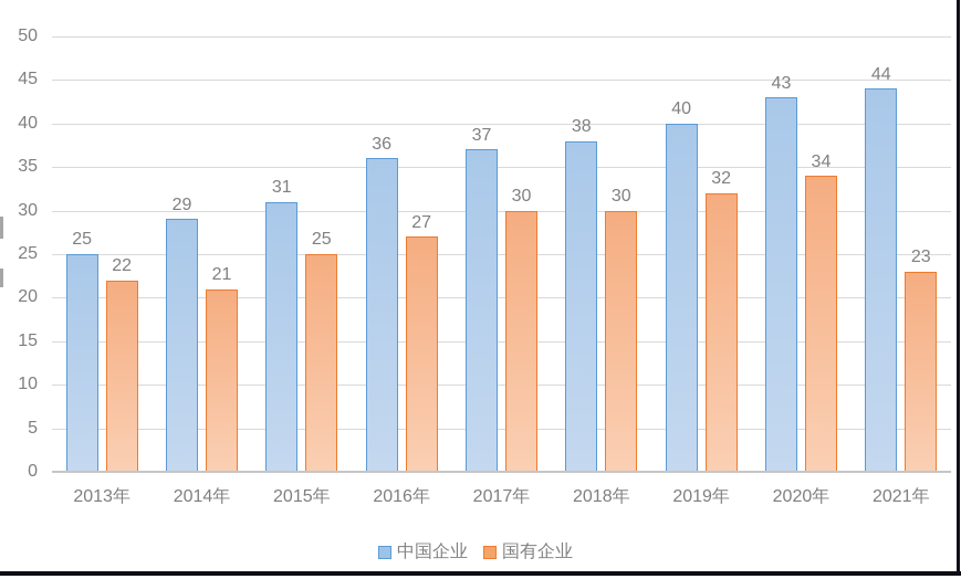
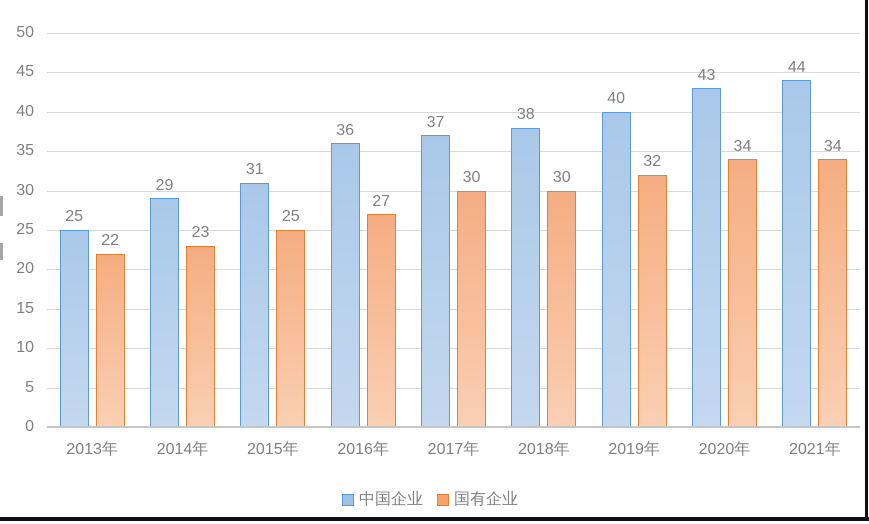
国有企业/2014年: 21 -> 23
国有企业/2021年: 23 -> 34
